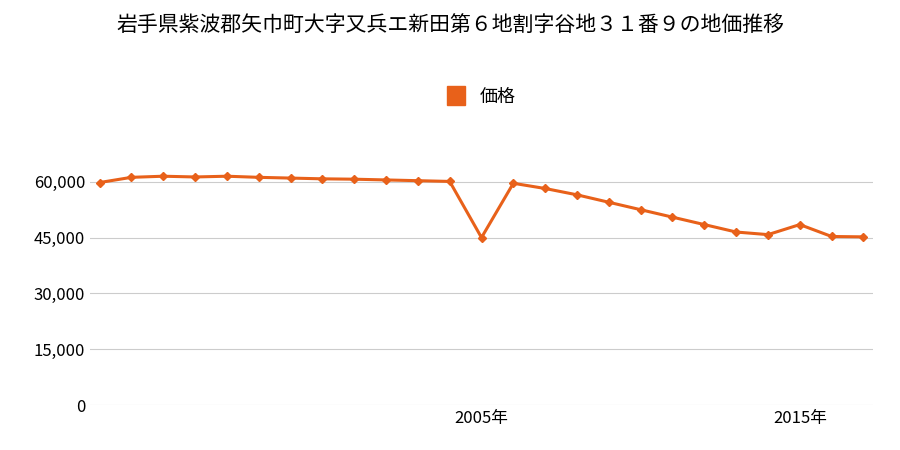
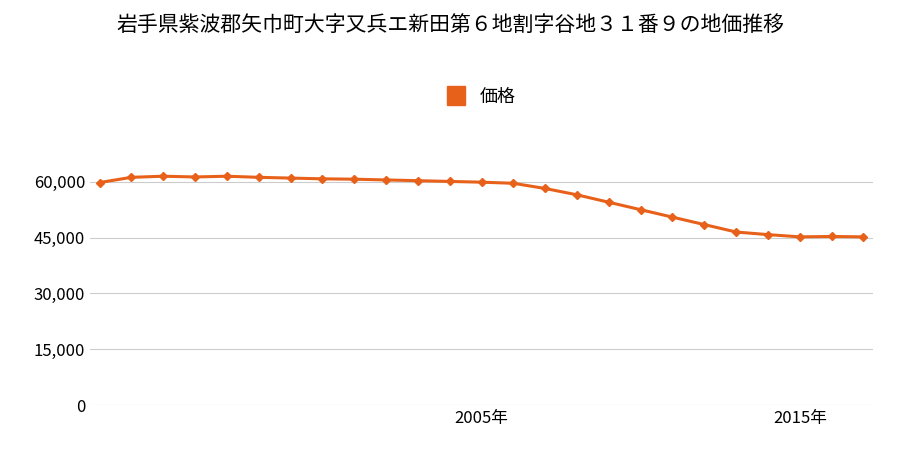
2005年: 45,000 -> 59,900
2015年: 48,500 -> 45,200
